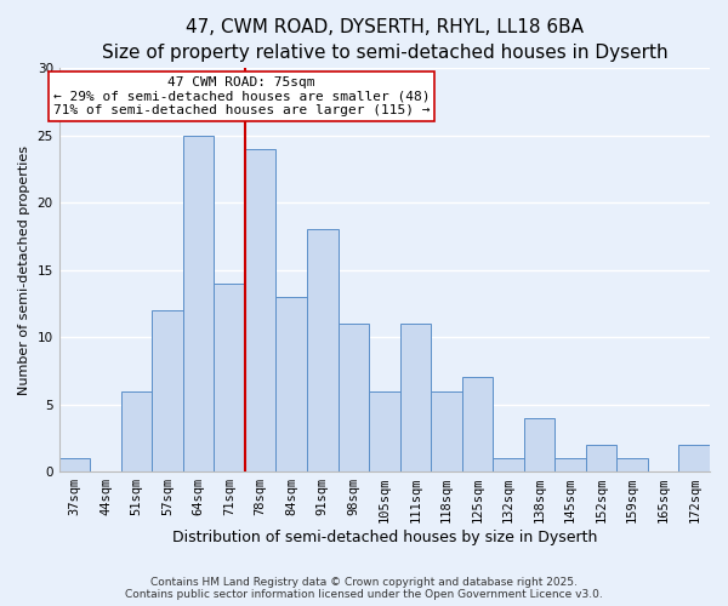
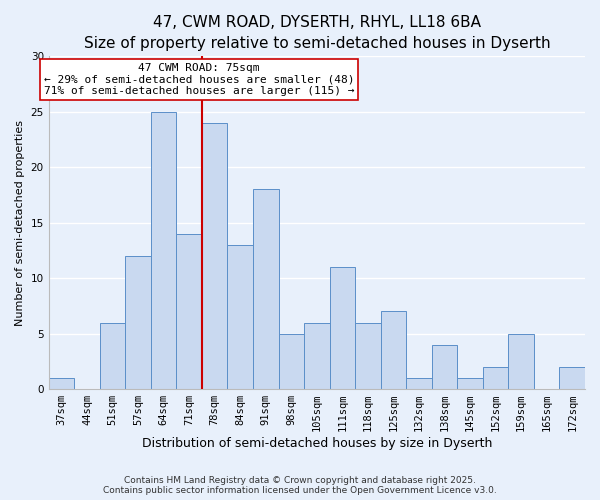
98sqm: 11 -> 5
159sqm: 1 -> 5
